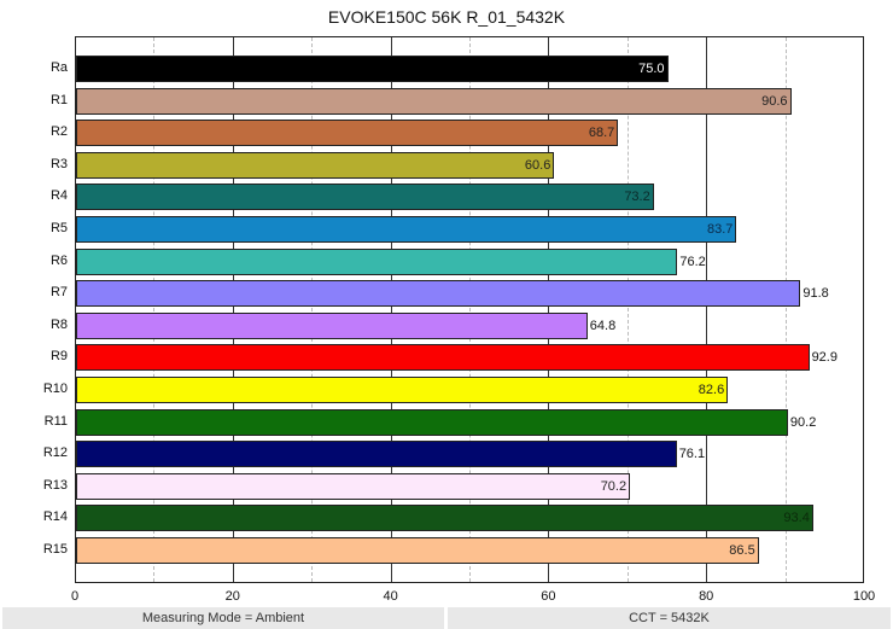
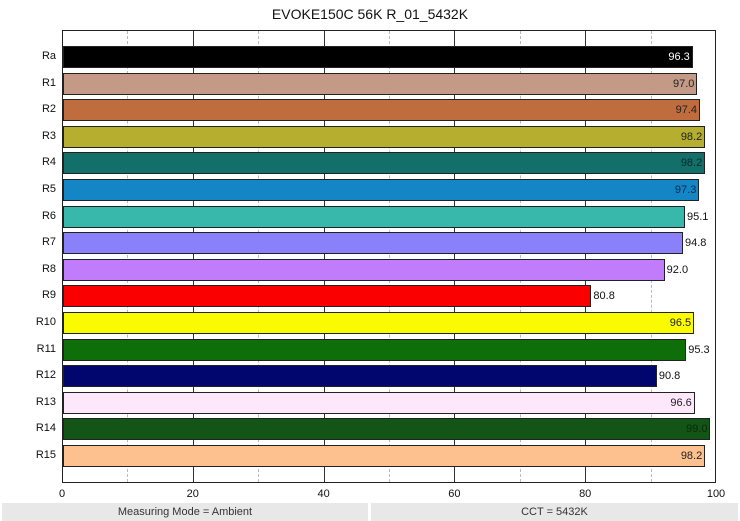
Ra: 75.0 -> 96.3
R1: 90.6 -> 97.0
R2: 68.7 -> 97.4
R3: 60.6 -> 98.2
R4: 73.2 -> 98.2
R5: 83.7 -> 97.3
R6: 76.2 -> 95.1
R7: 91.8 -> 94.8
R8: 64.8 -> 92.0
R9: 92.9 -> 80.8
R10: 82.6 -> 96.5
R11: 90.2 -> 95.3
R12: 76.1 -> 90.8
R13: 70.2 -> 96.6
R14: 93.4 -> 99.0
R15: 86.5 -> 98.2
